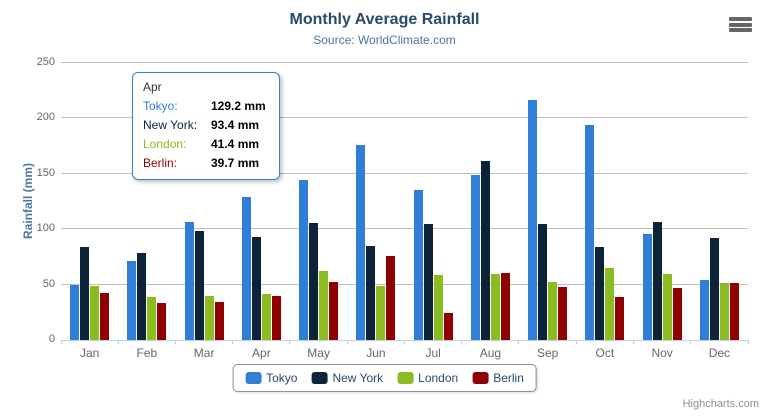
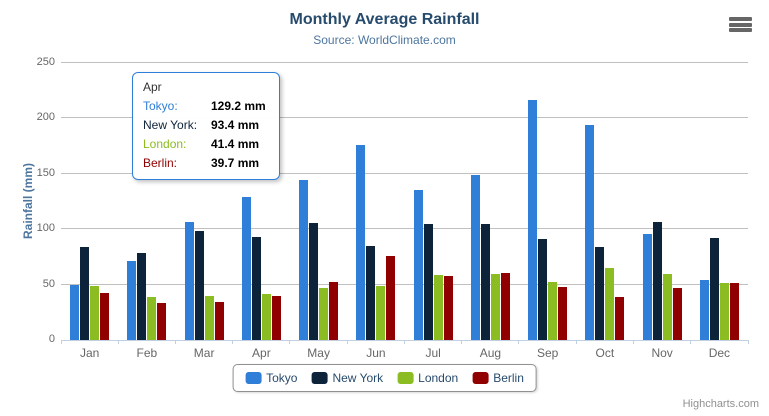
London/May: 62 -> 47
Berlin/Jul: 24 -> 57
New York/Aug: 162 -> 104
New York/Sep: 105 -> 91
